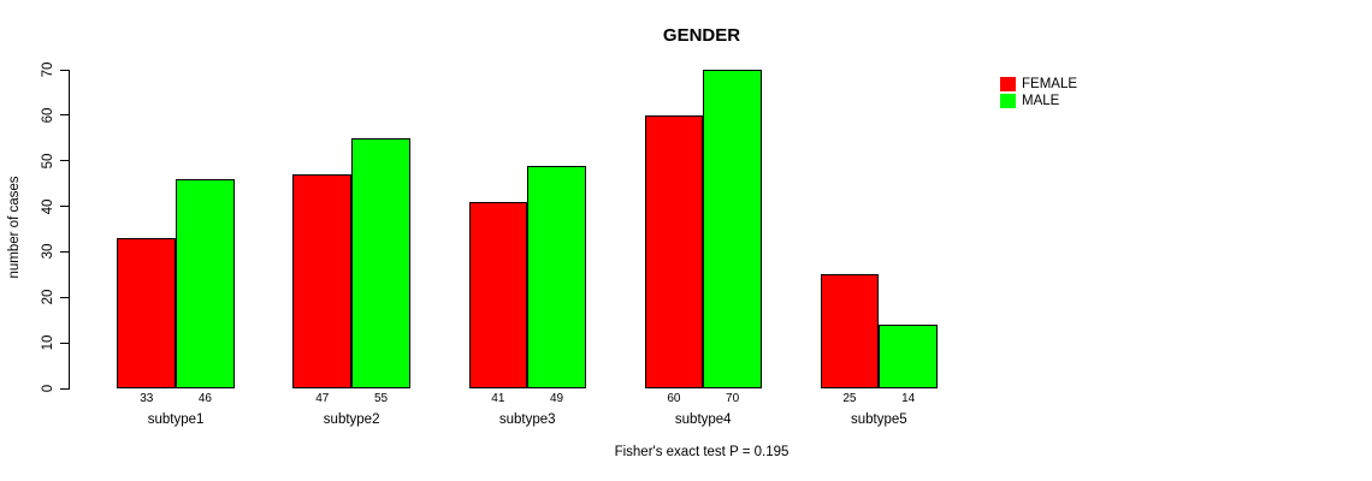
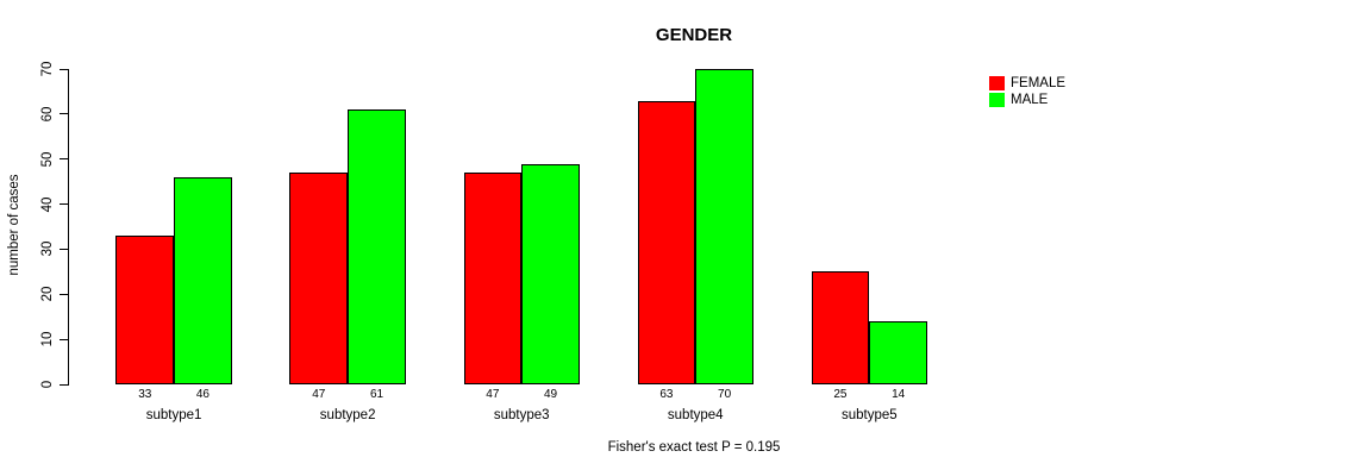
MALE/subtype2: 55 -> 61
FEMALE/subtype3: 41 -> 47
FEMALE/subtype4: 60 -> 63
